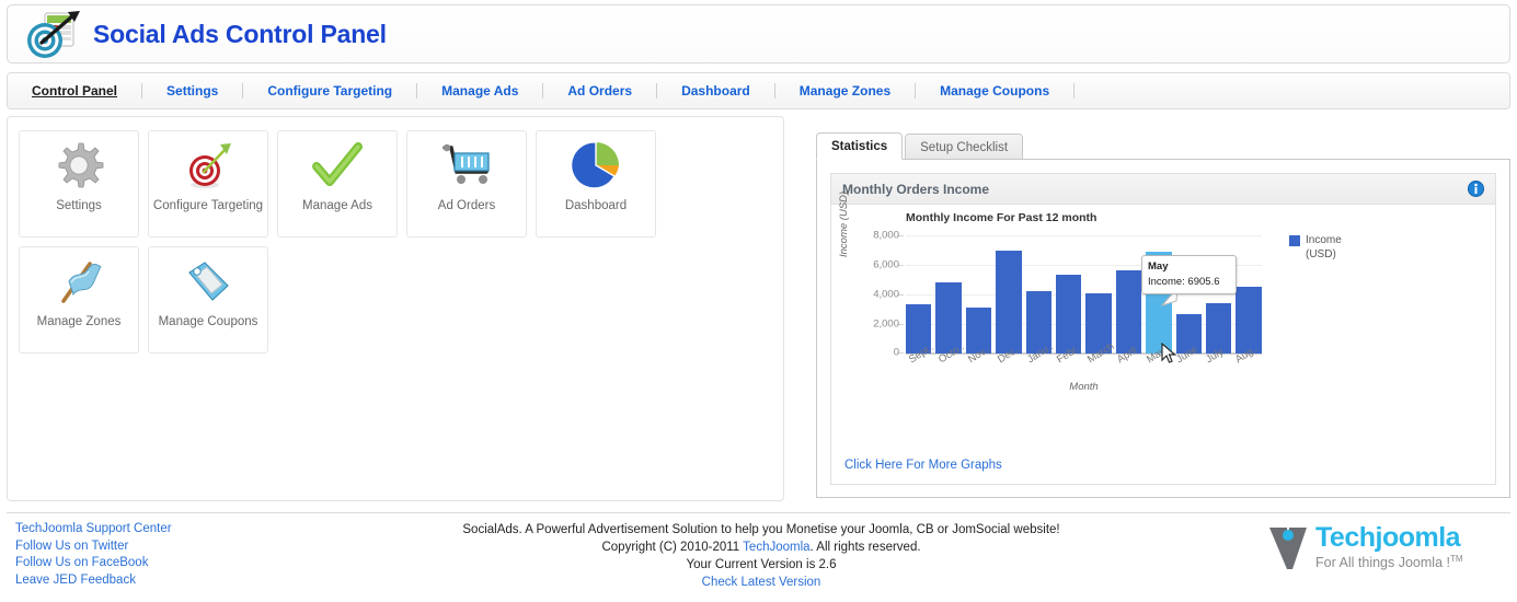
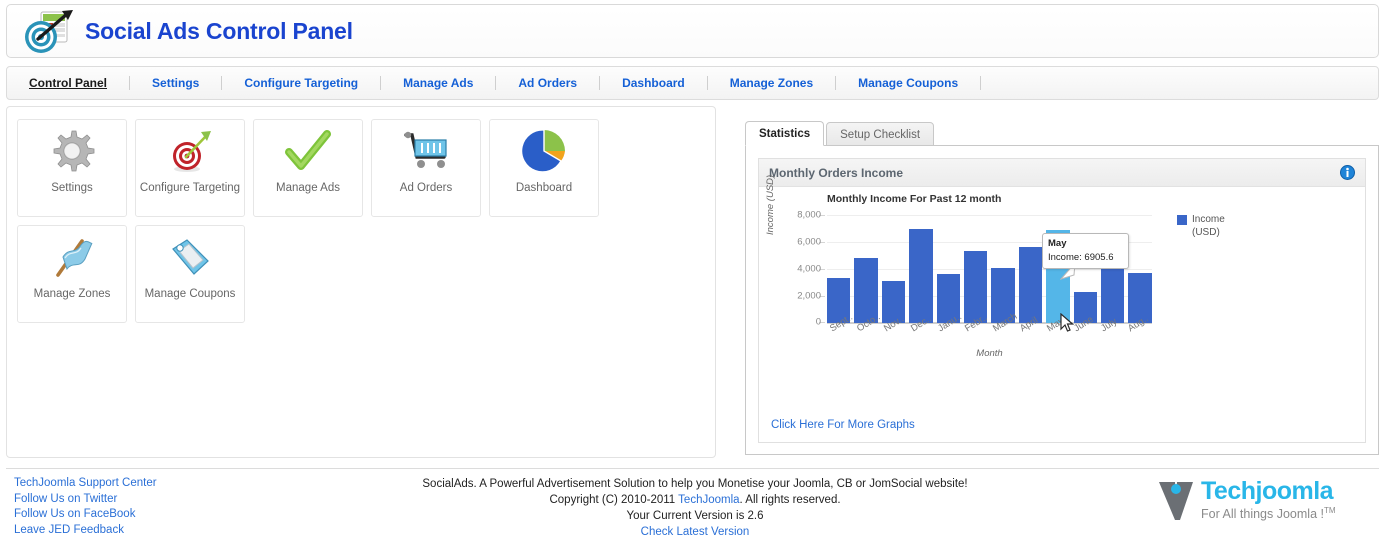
Janu..: 4200 -> 3600
June: 2600 -> 2300
July: 3400 -> 6500
Aug..: 4500 -> 3700
